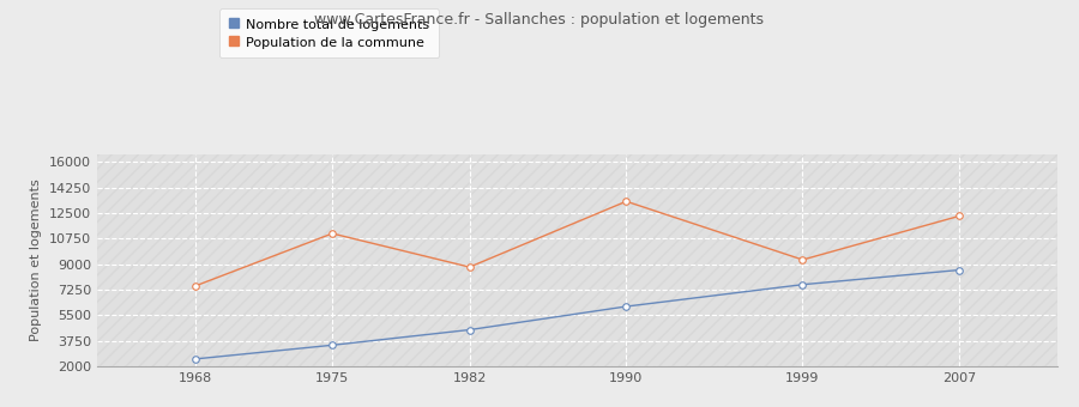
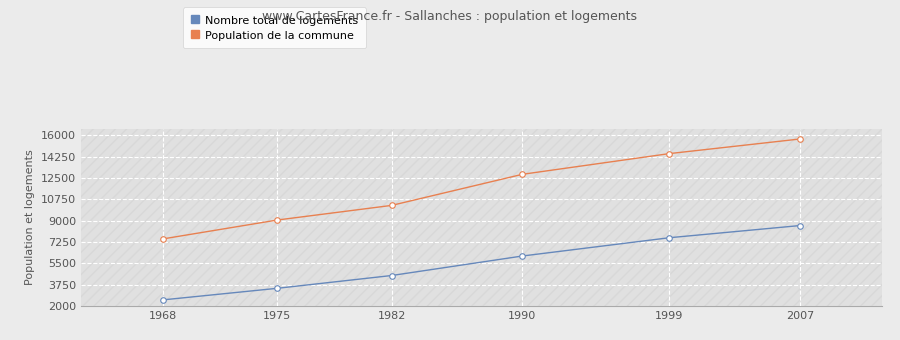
Population de la commune/1975: 11100 -> 9000
Population de la commune/1982: 8800 -> 10200
Population de la commune/1990: 13300 -> 12800
Population de la commune/1999: 9300 -> 14500
Population de la commune/2007: 12300 -> 15700
